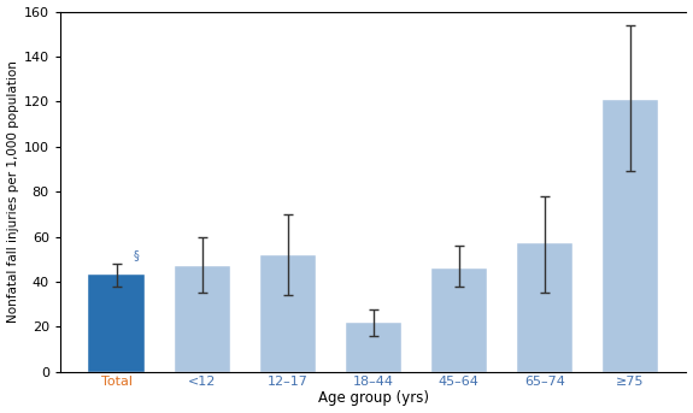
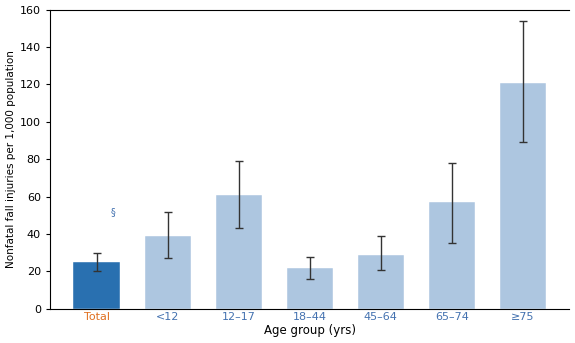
Total: 43 -> 25
<12: 47 -> 39
12–17: 52 -> 61
45–64: 46 -> 29
